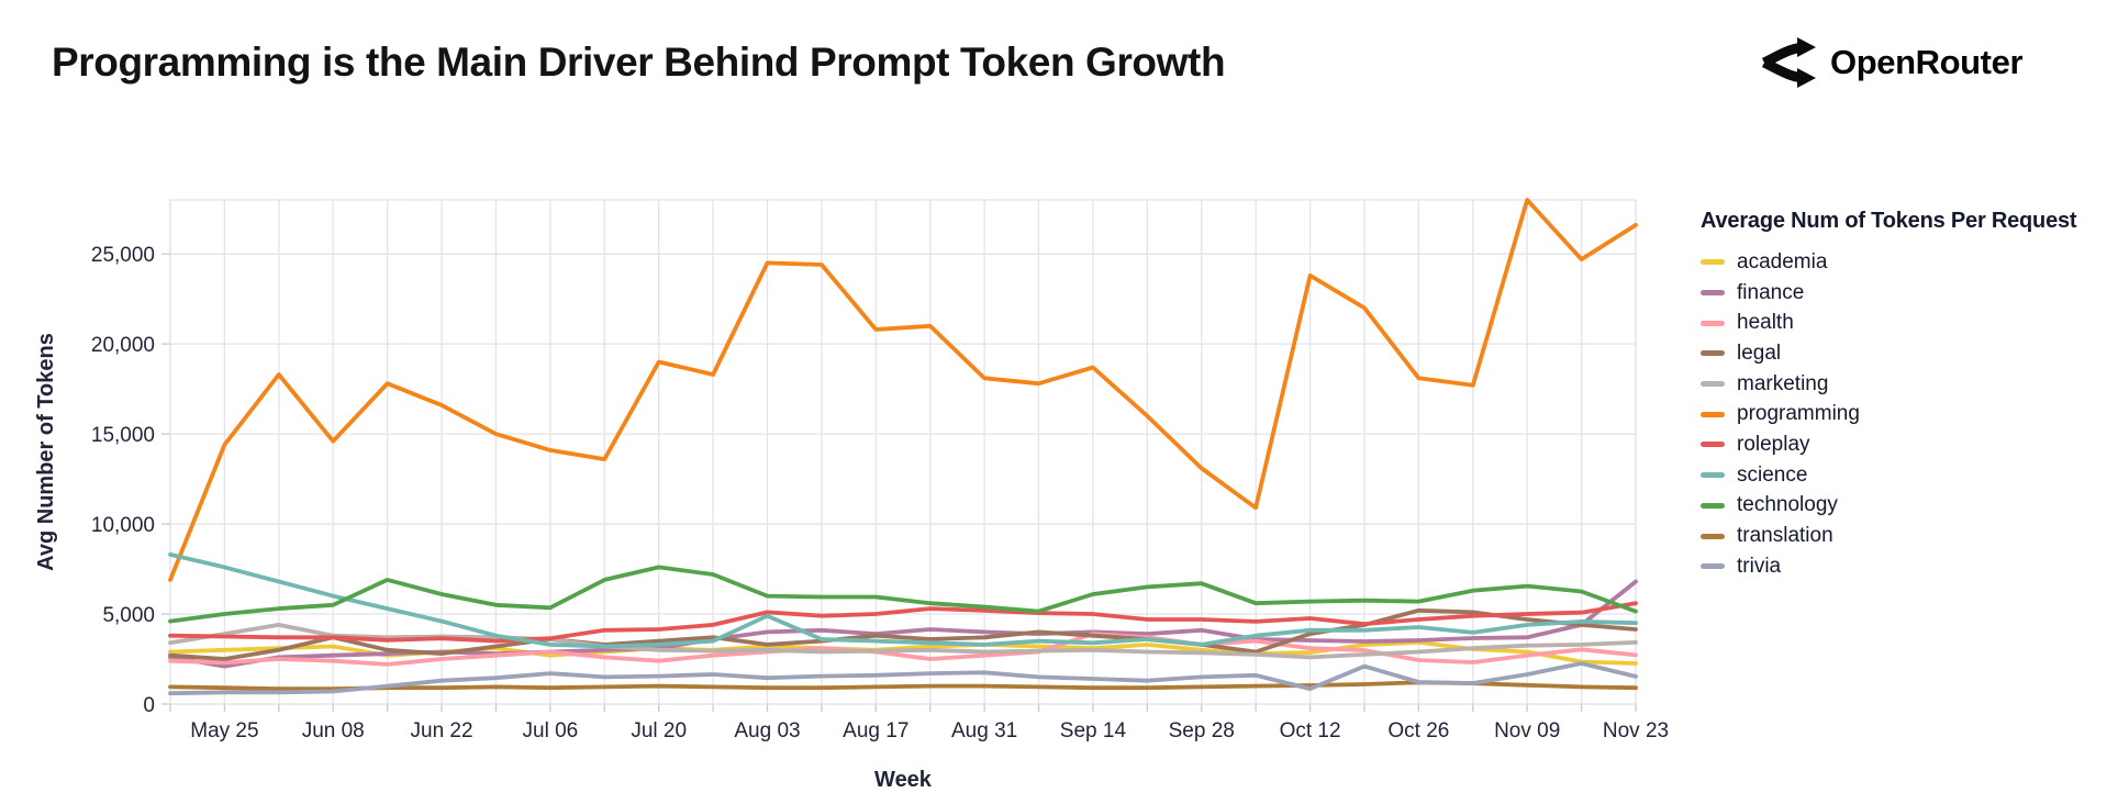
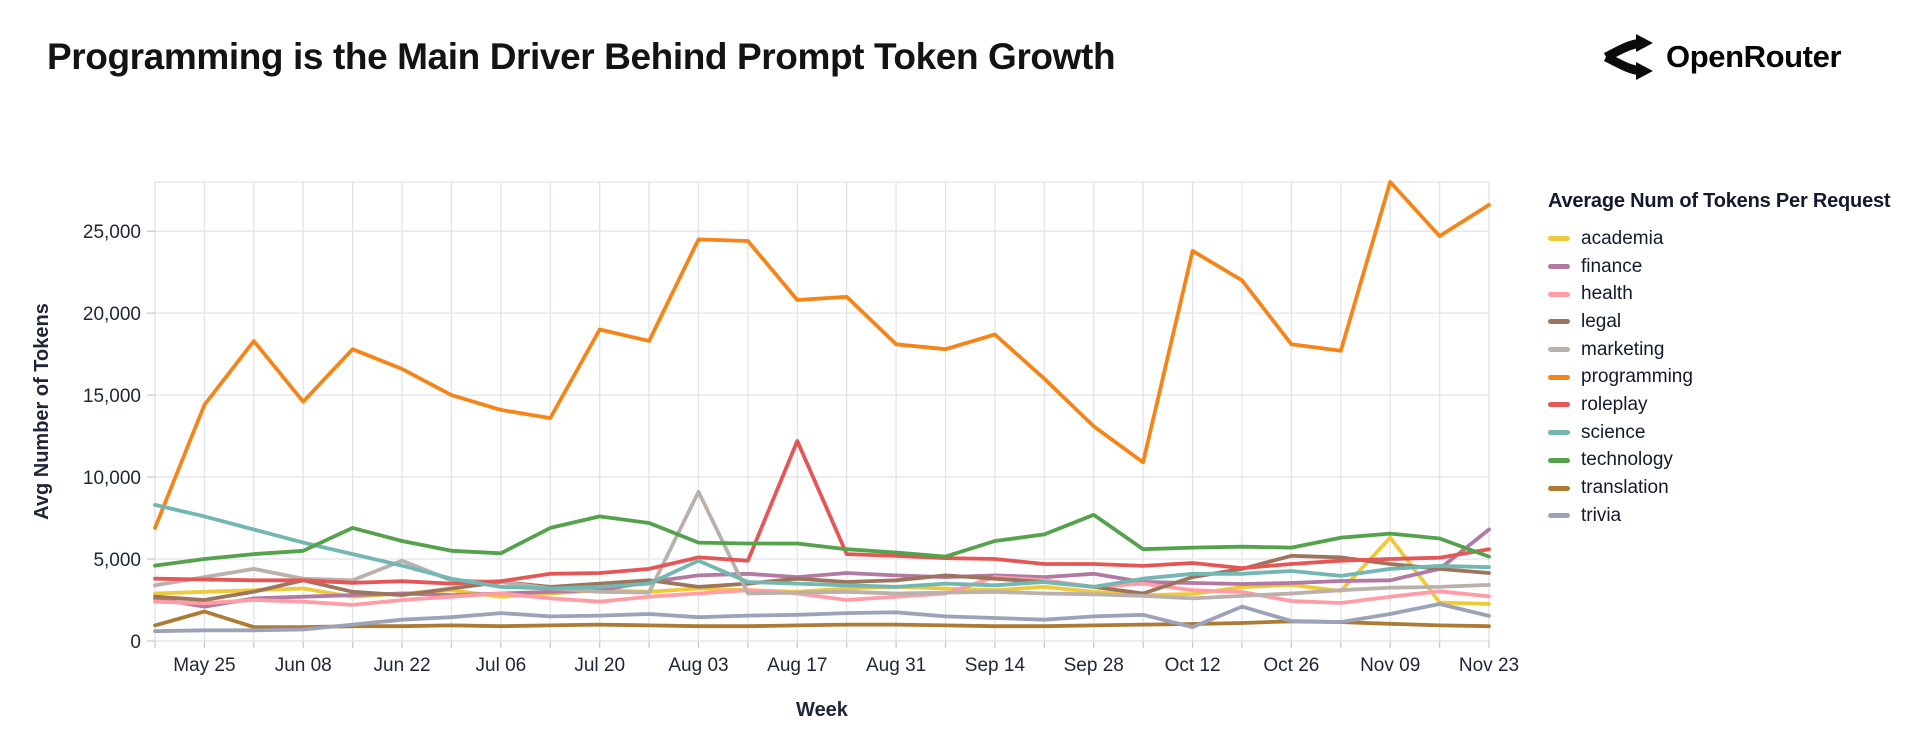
translation/May 25: 900 -> 1800
marketing/Jun 22: 3800 -> 4900
marketing/Aug 03: 3000 -> 9100
roleplay/Aug 17: 5000 -> 12200
technology/Sep 28: 6700 -> 7700
academia/Nov 09: 2900 -> 6300
